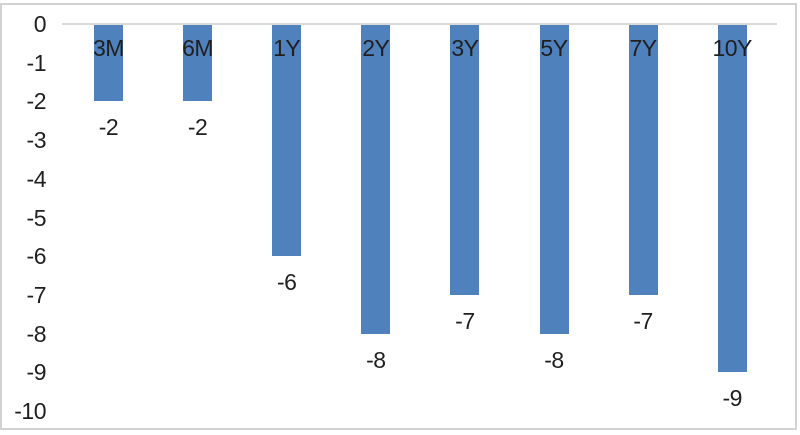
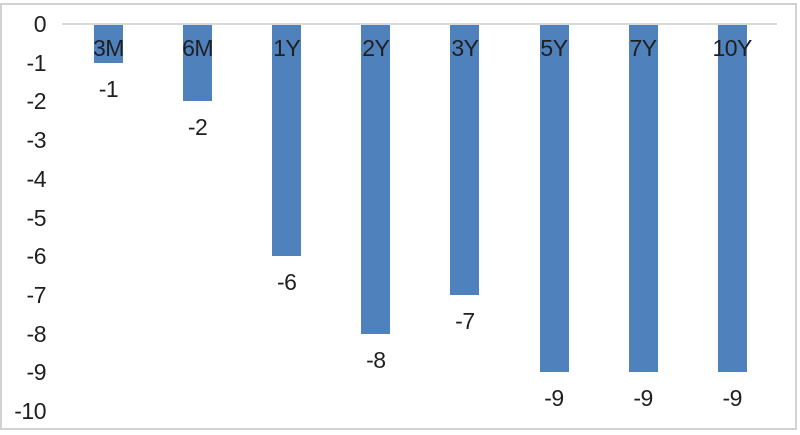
3M: -2 -> -1
5Y: -8 -> -9
7Y: -7 -> -9
